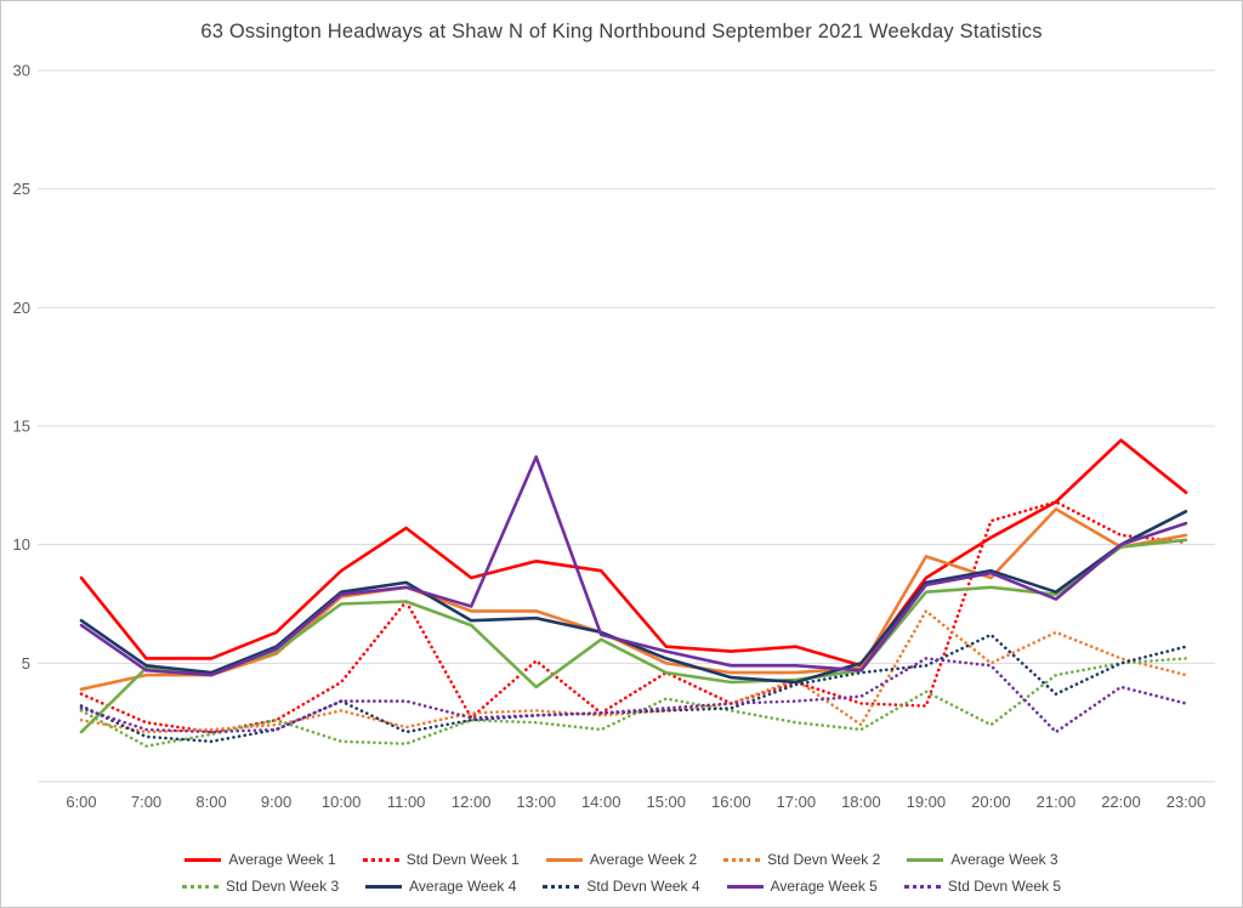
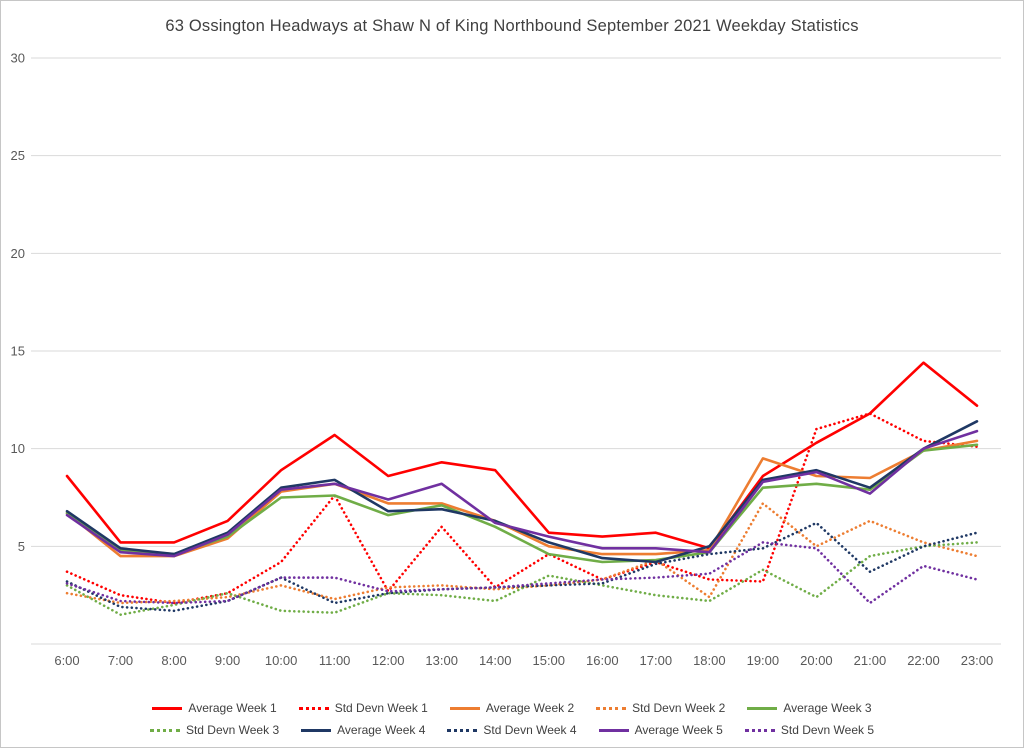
Average Week 2/6:00: 3.9 -> 6.7
Average Week 3/6:00: 2.1 -> 6.7
Std Devn Week 1/13:00: 5.1 -> 6.0
Average Week 3/13:00: 4.0 -> 7.1
Average Week 5/13:00: 13.7 -> 8.2
Average Week 2/21:00: 11.5 -> 8.5
